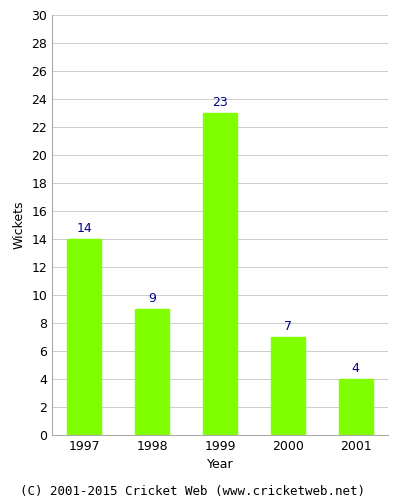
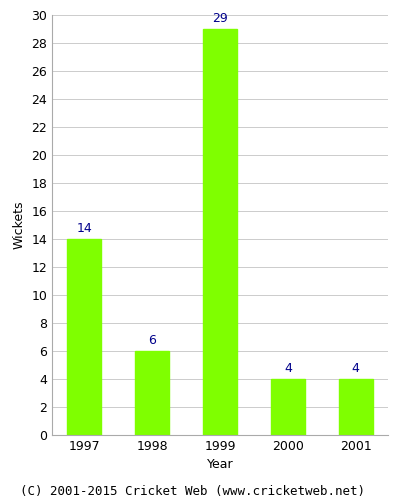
1998: 9 -> 6
1999: 23 -> 29
2000: 7 -> 4
